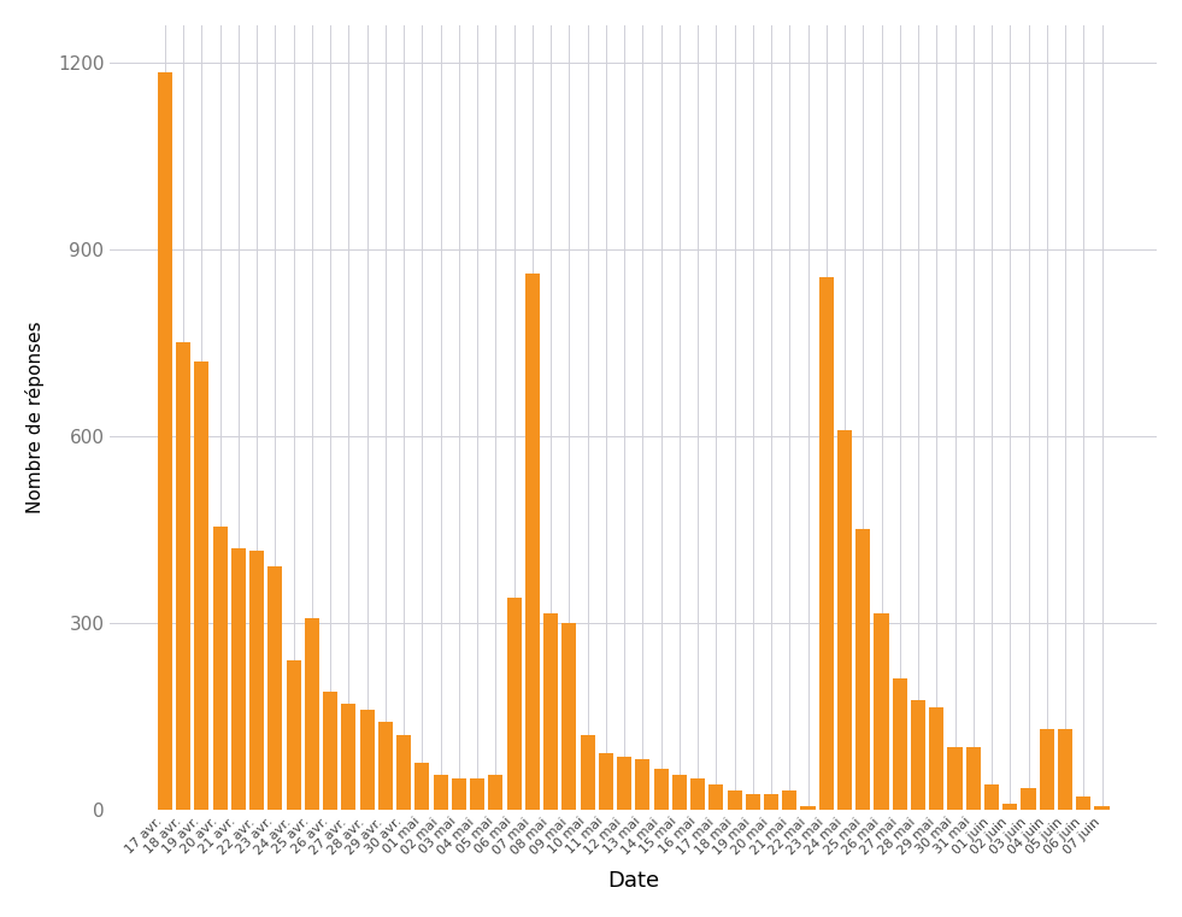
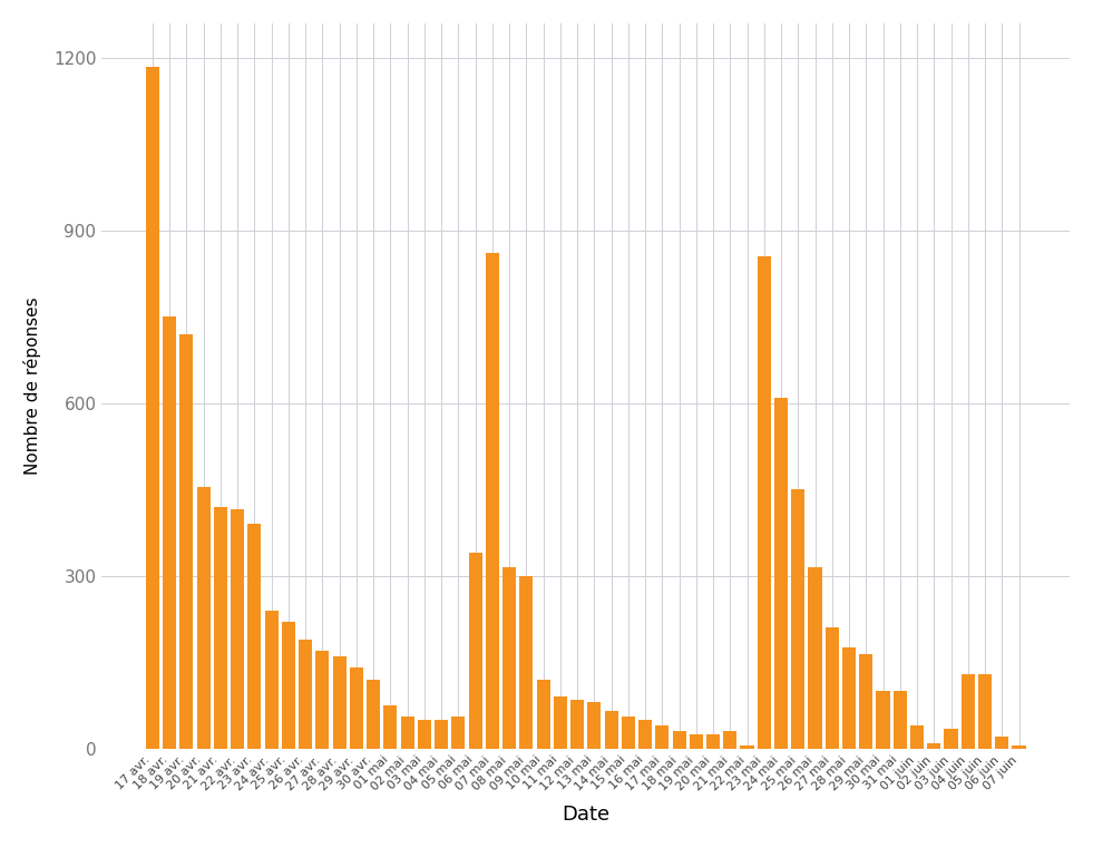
25 avr.: 308 -> 220
